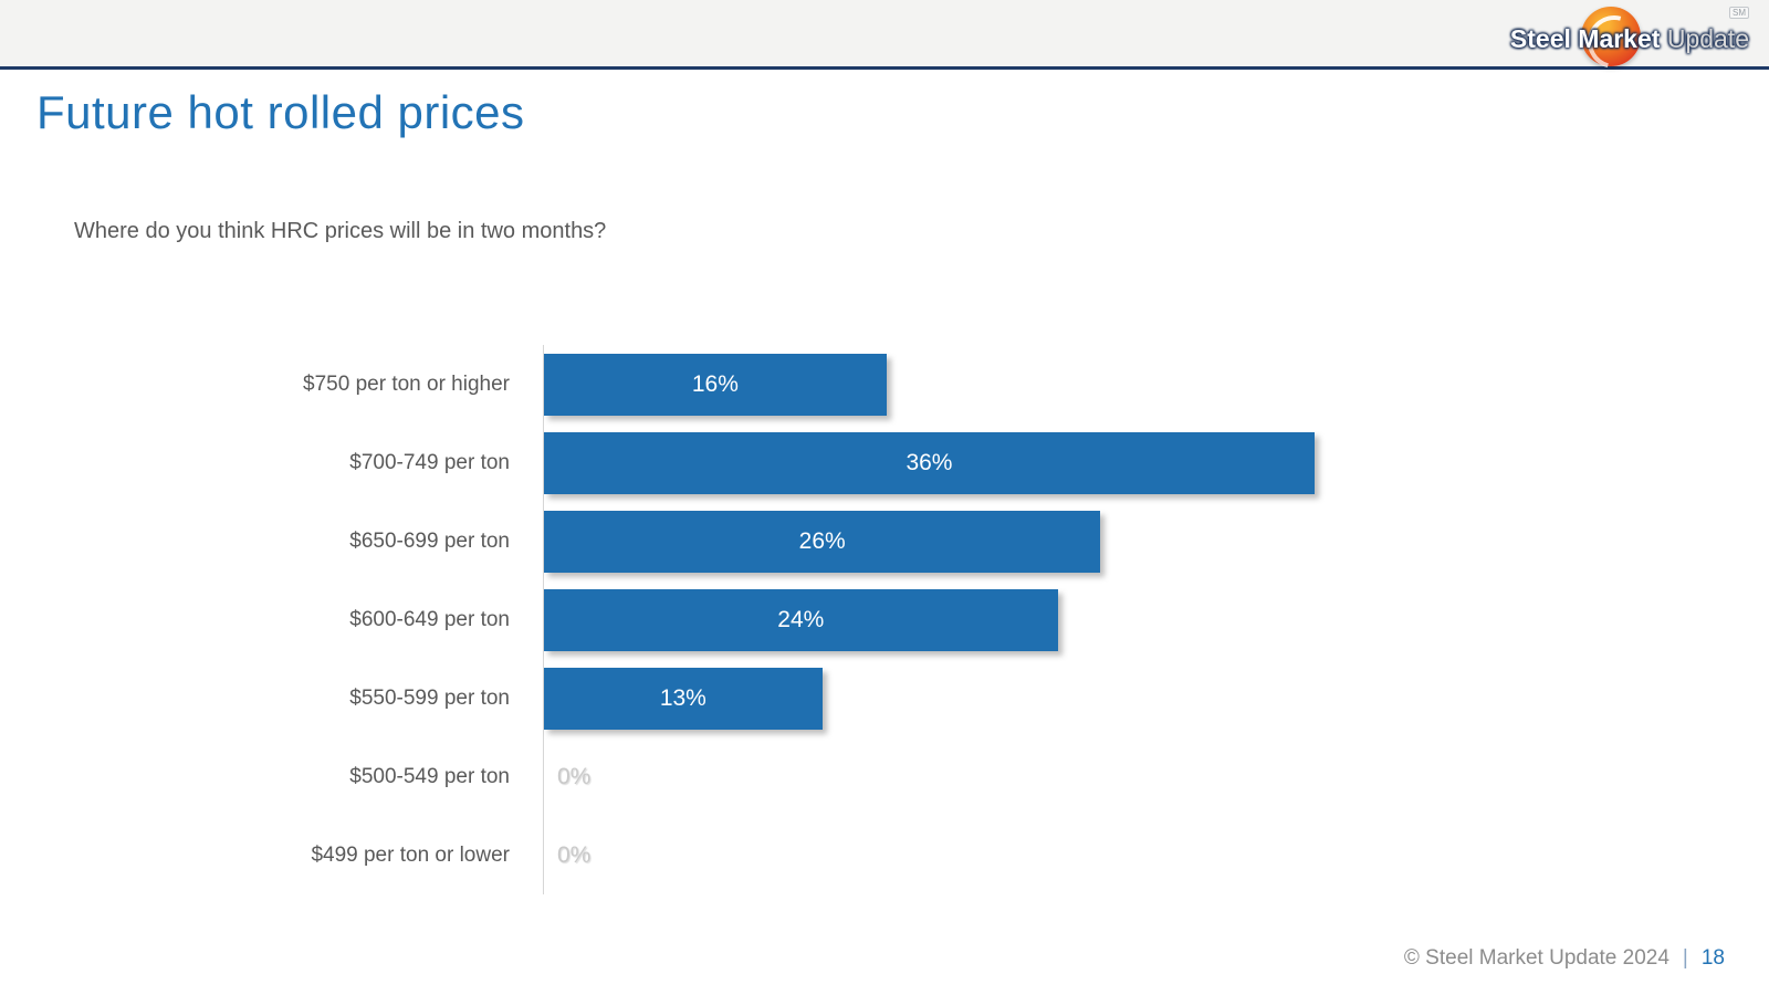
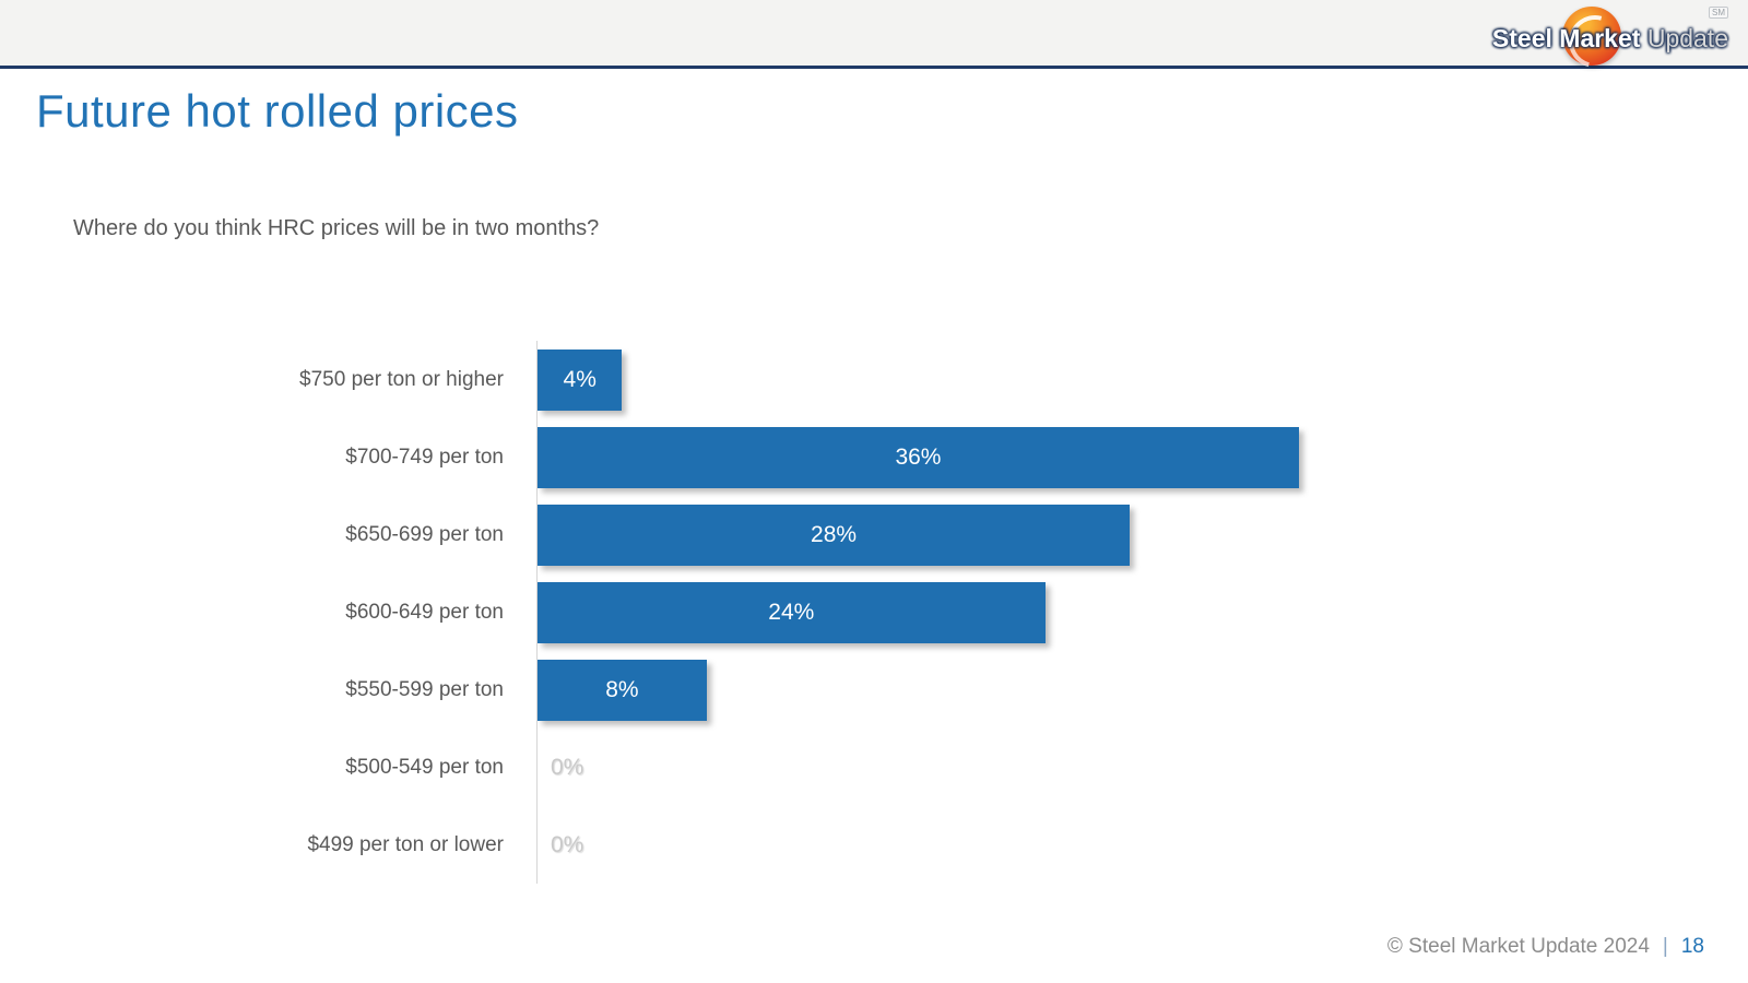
$750 per ton or higher: 16% -> 4%
$650-699 per ton: 26% -> 28%
$550-599 per ton: 13% -> 8%
